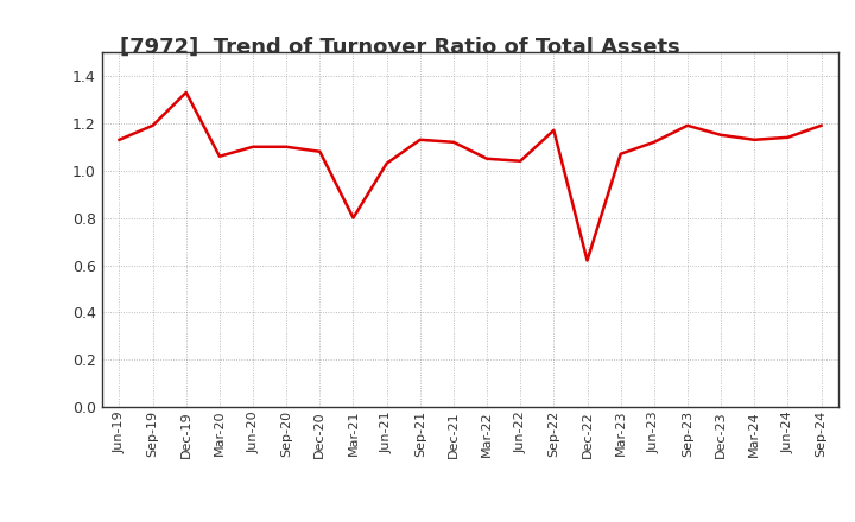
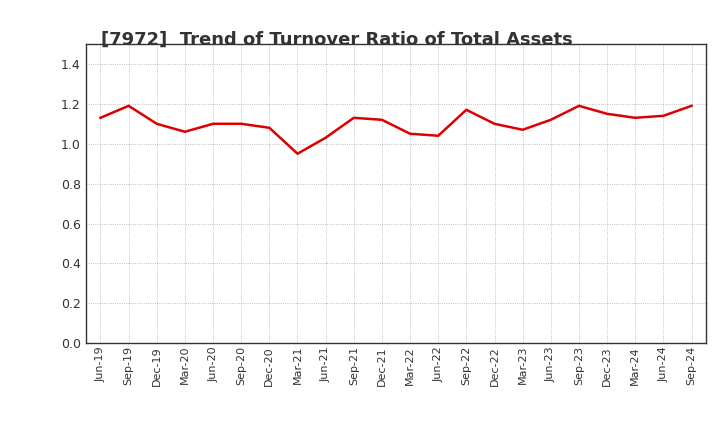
Dec-19: 1.33 -> 1.10
Mar-21: 0.80 -> 0.95
Dec-22: 0.62 -> 1.10
